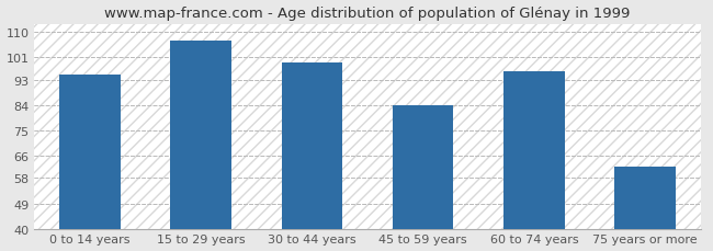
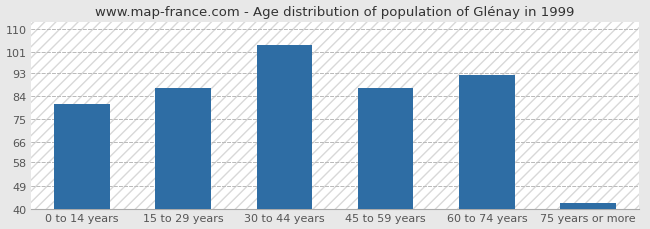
0 to 14 years: 95 -> 81
15 to 29 years: 107 -> 87
30 to 44 years: 99 -> 104
45 to 59 years: 84 -> 87
60 to 74 years: 96 -> 92
75 years or more: 62 -> 42
